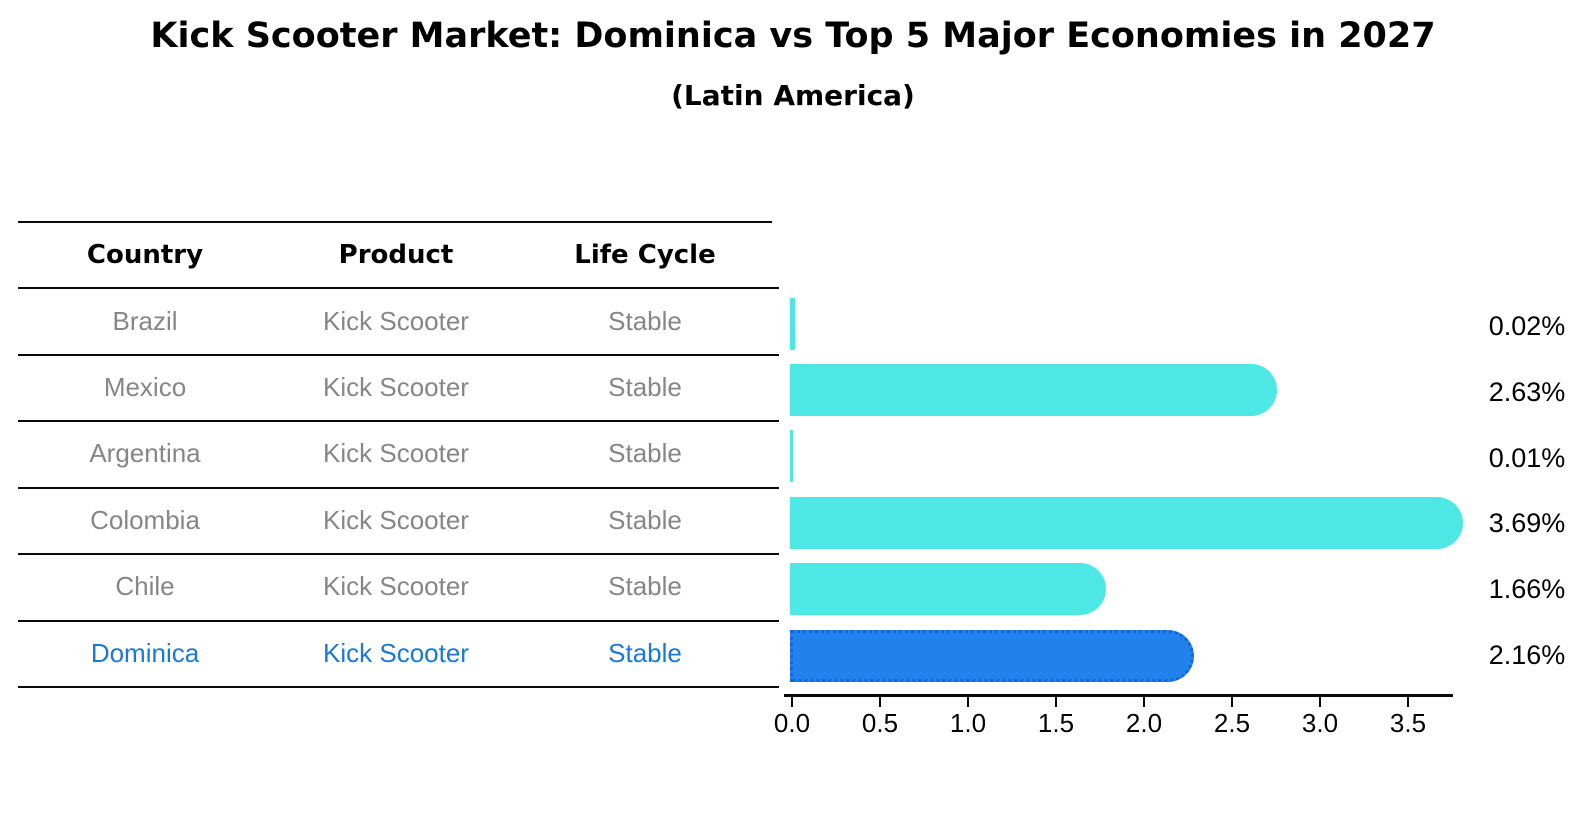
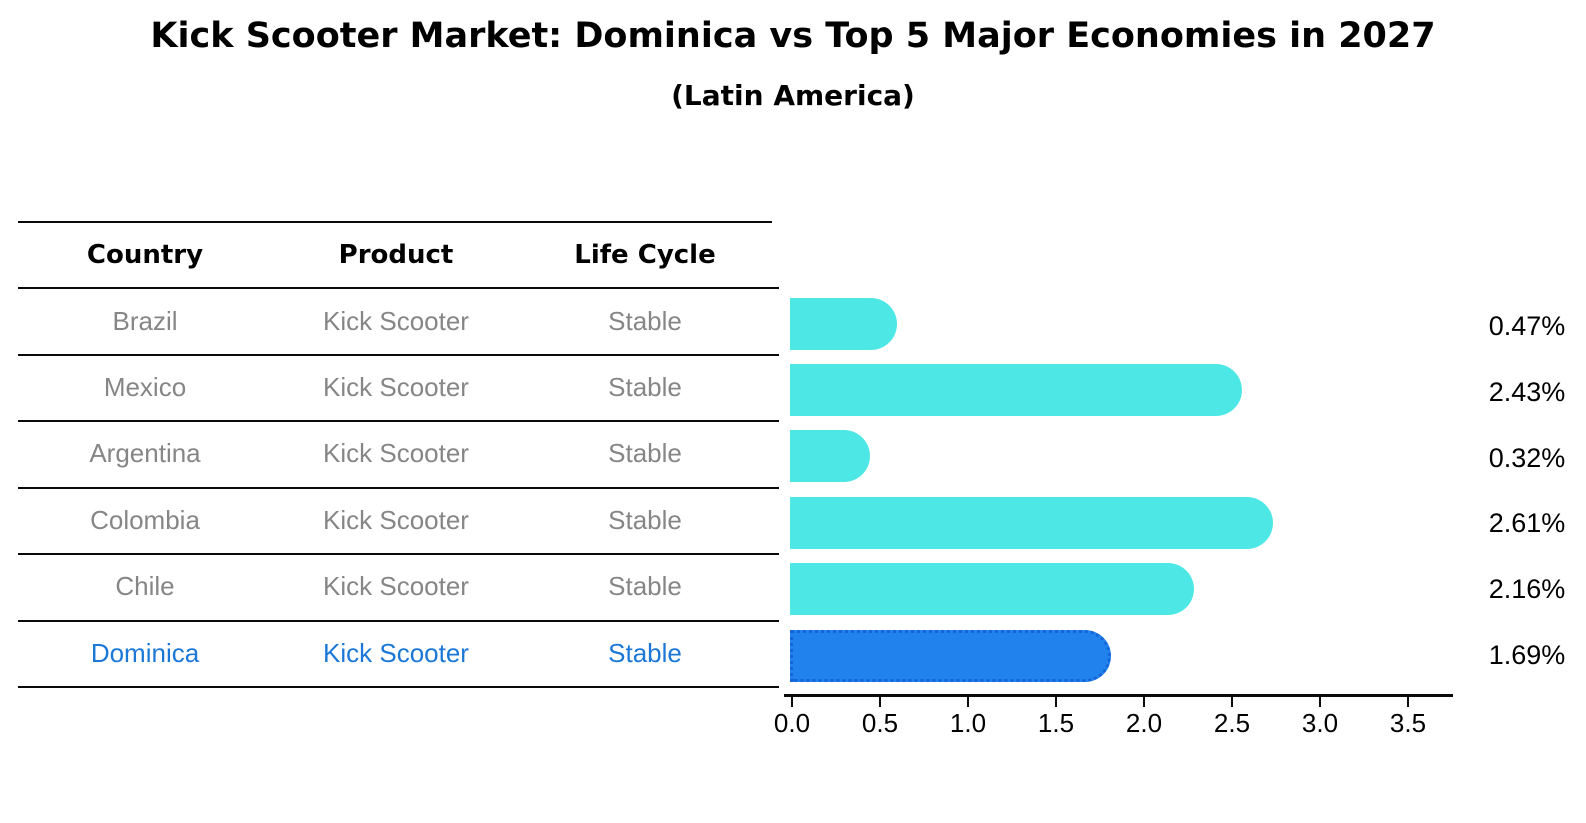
Brazil: 0.02% -> 0.47%
Mexico: 2.63% -> 2.43%
Argentina: 0.01% -> 0.32%
Colombia: 3.69% -> 2.61%
Chile: 1.66% -> 2.16%
Dominica: 2.16% -> 1.69%
